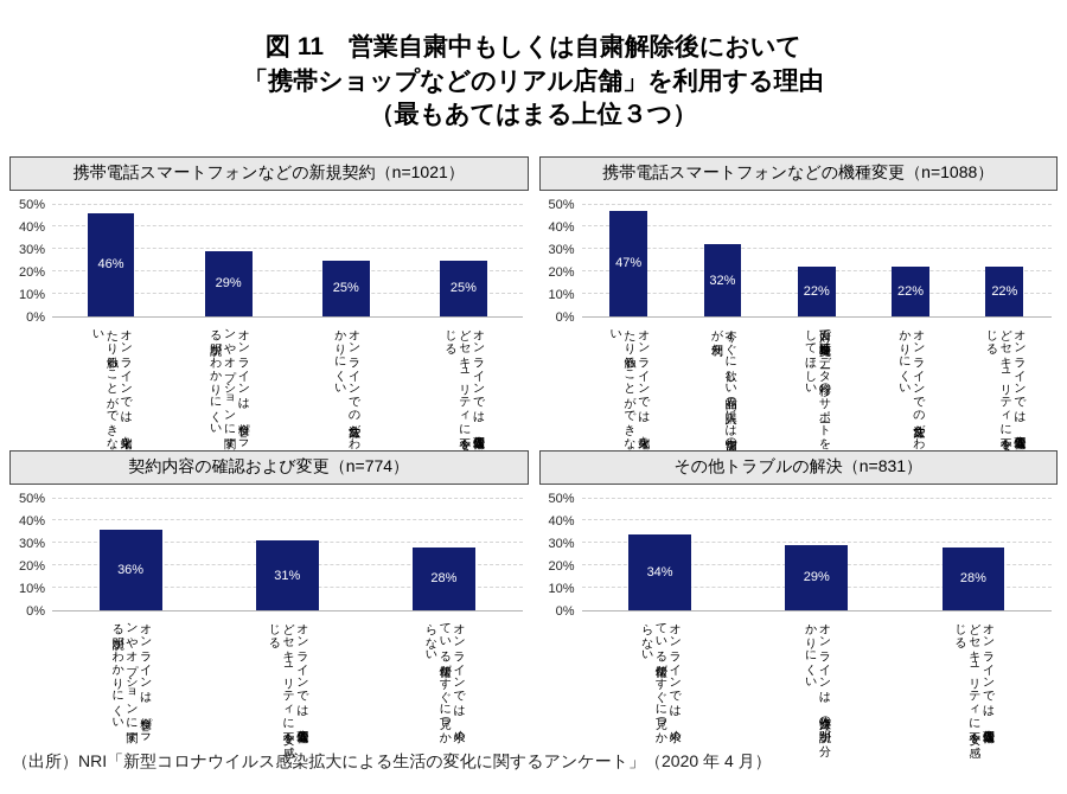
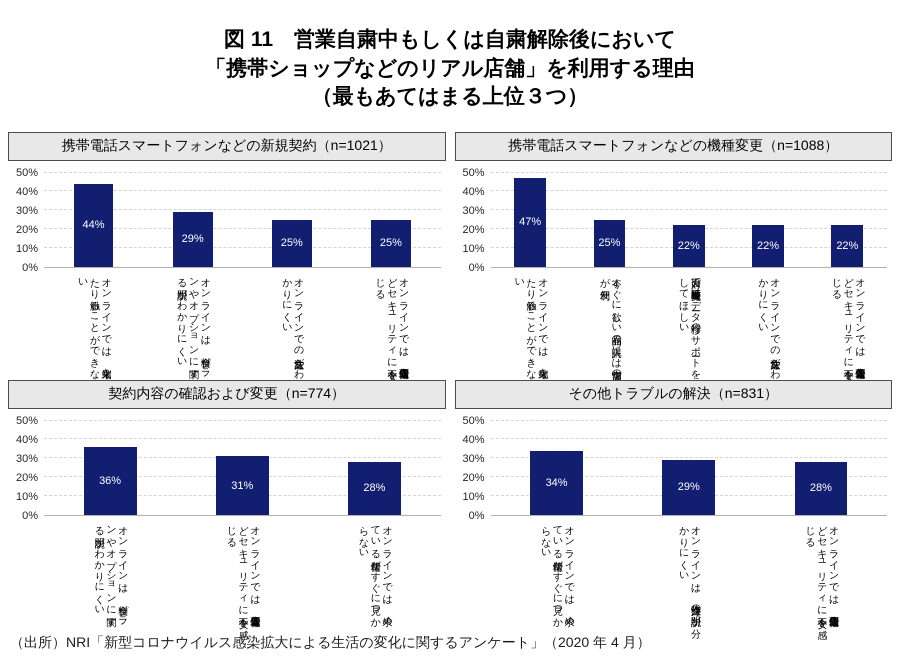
携帯電話スマートフォンなどの新規契約（n=1021）/オンラインでは、端末を見たり触ることができない: 46% -> 44%
携帯電話スマートフォンなどの機種変更（n=1088）/今すぐに欲しい商品の購入には実店舗の方が便利: 32% -> 25%
